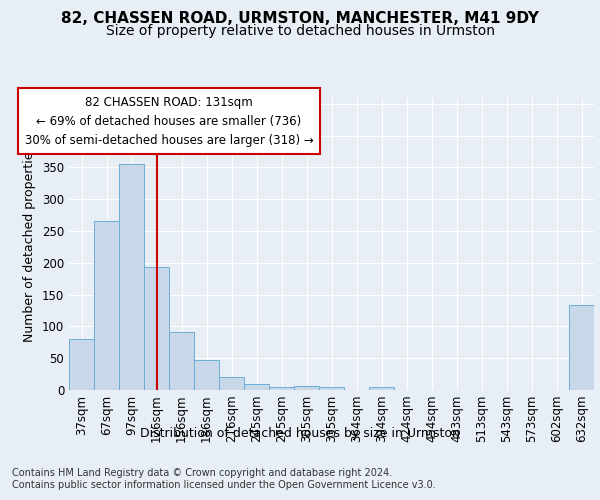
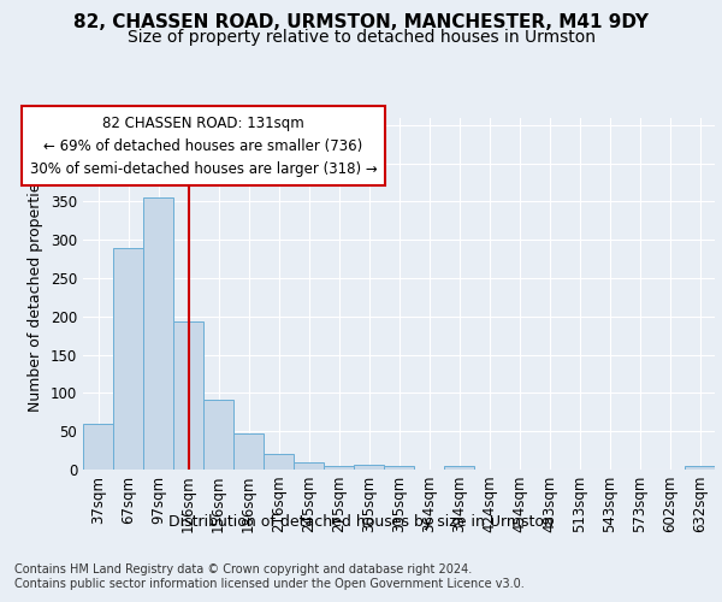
37sqm: 80 -> 60
67sqm: 266 -> 290
632sqm: 134 -> 5
